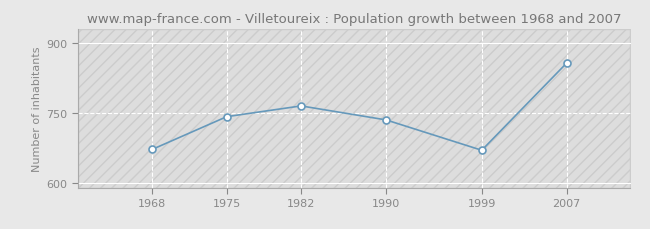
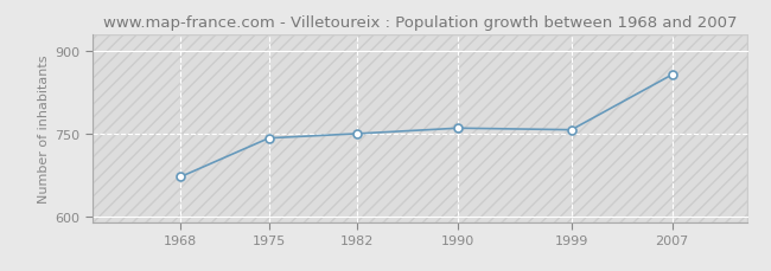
1982: 765 -> 750
1990: 735 -> 760
1999: 670 -> 757
